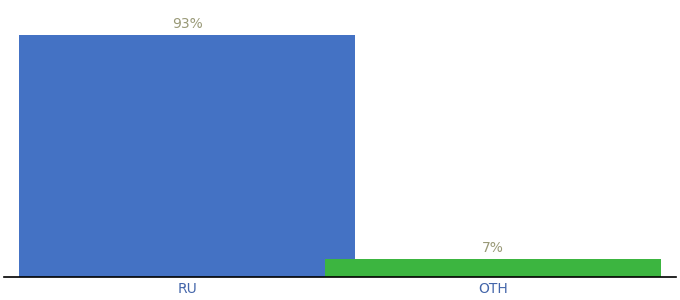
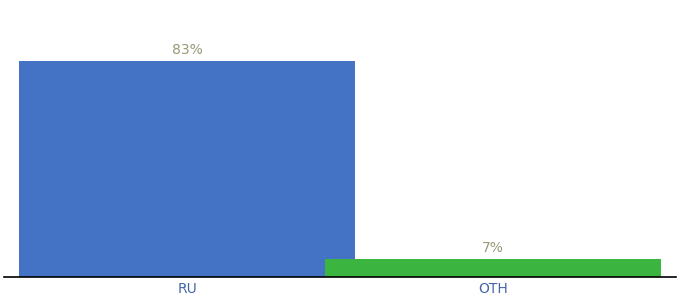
RU: 93% -> 83%
